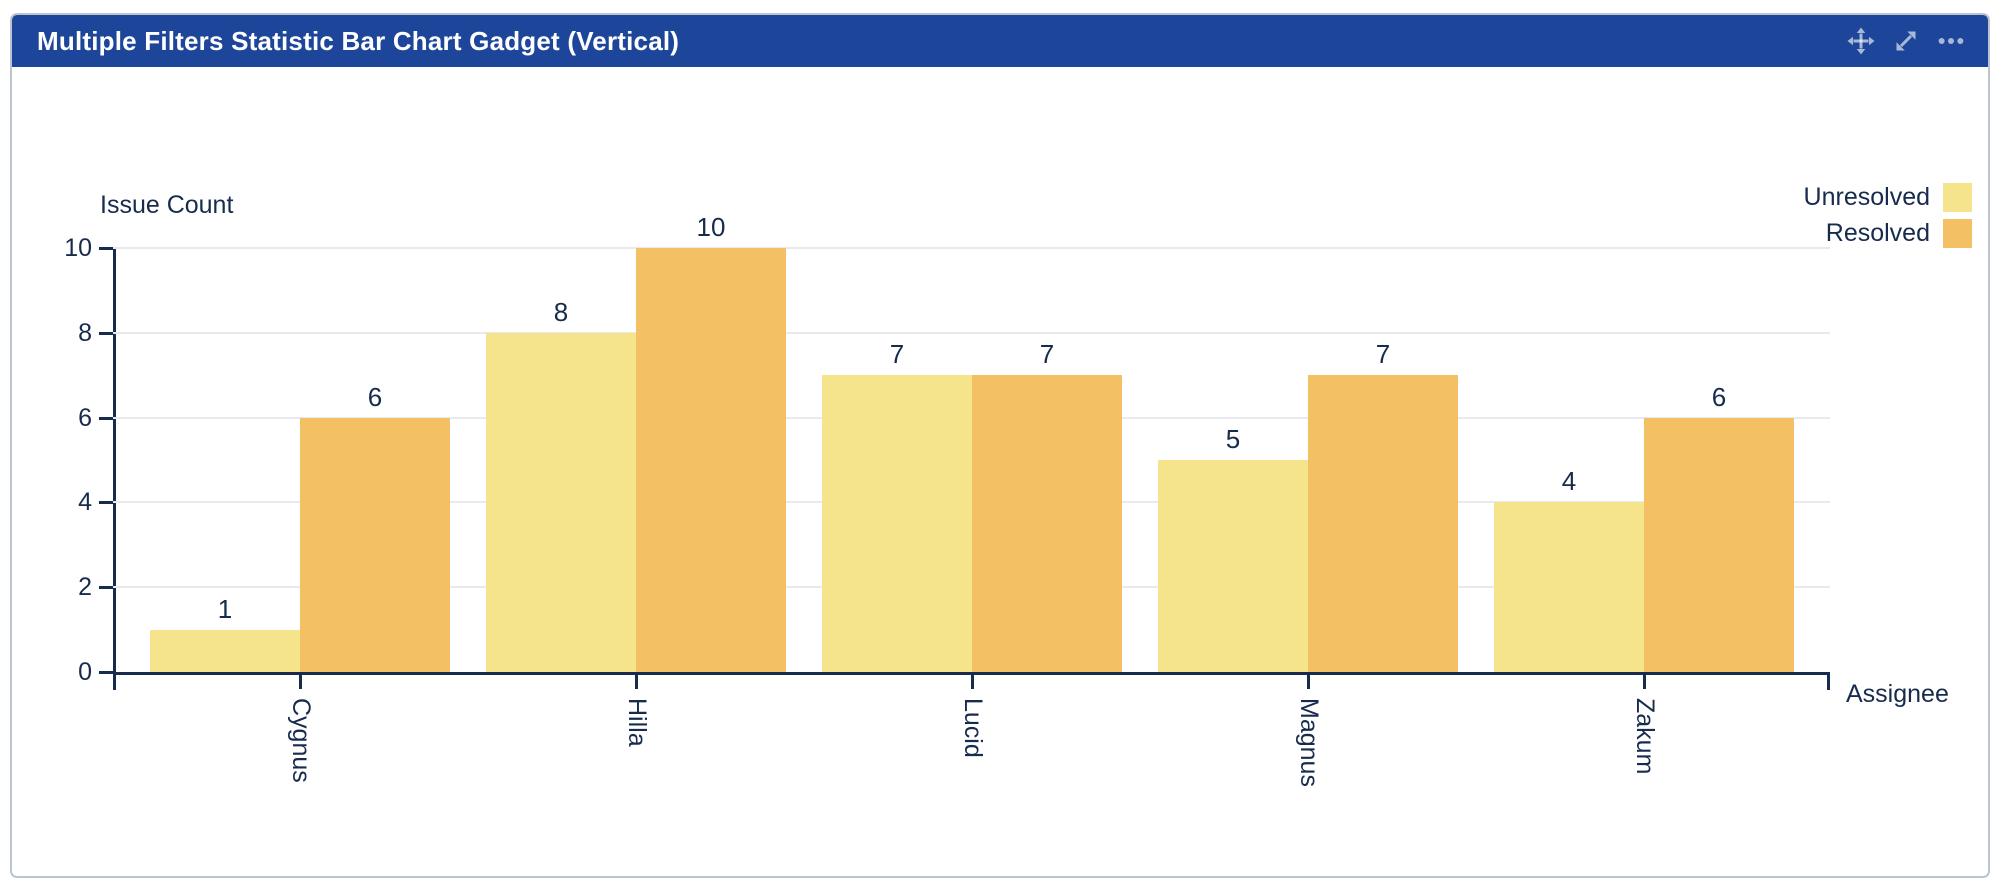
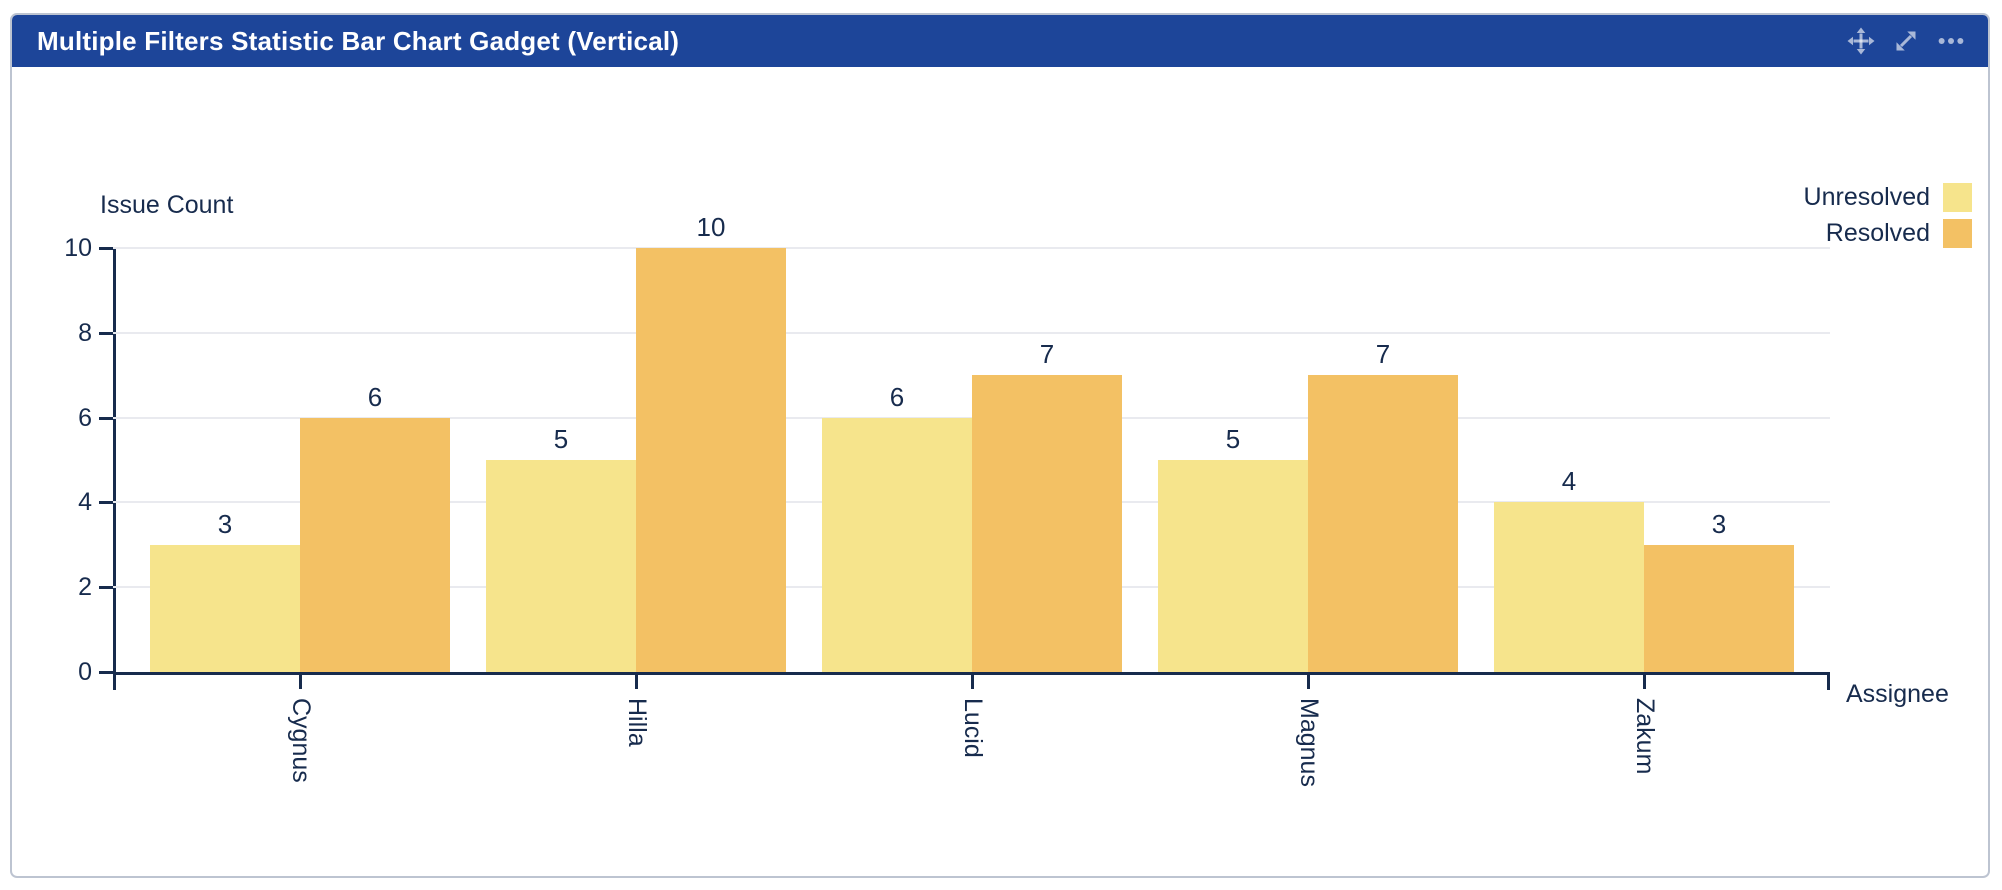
Unresolved/Cygnus: 1 -> 3
Unresolved/Hilla: 8 -> 5
Unresolved/Lucid: 7 -> 6
Resolved/Zakum: 6 -> 3
